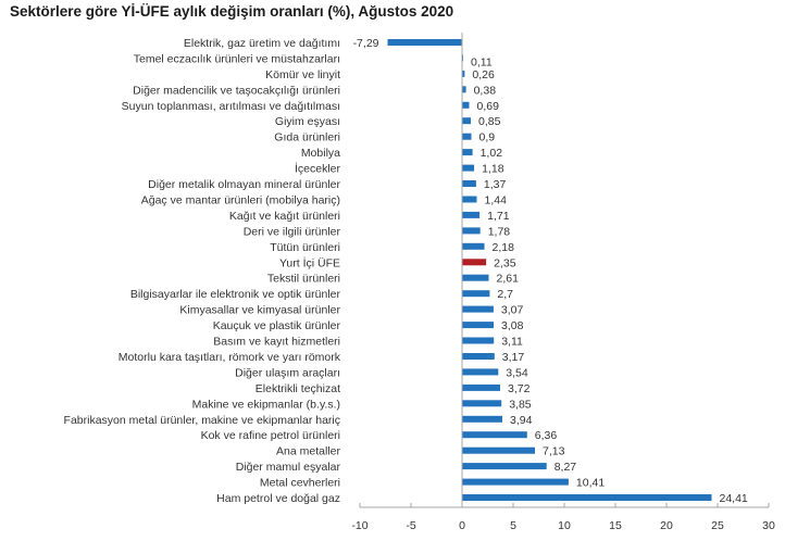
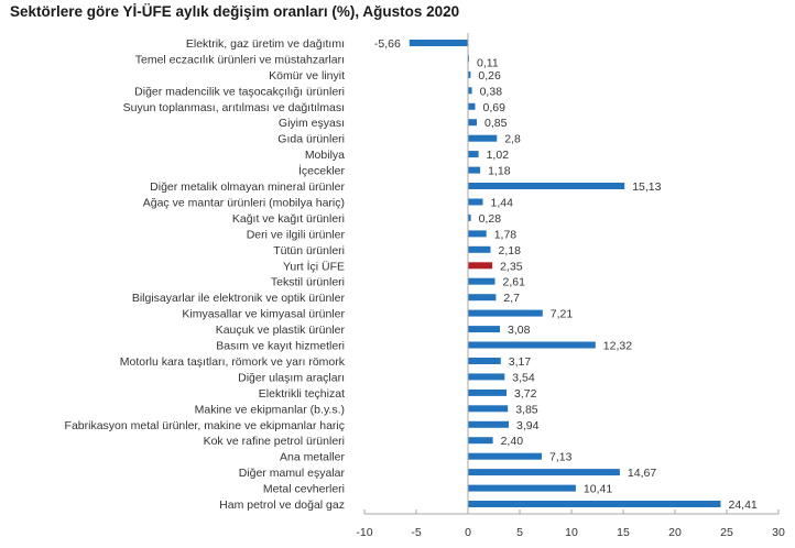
Elektrik, gaz üretim ve dağıtımı: -7,29 -> -5,66
Gıda ürünleri: 0,9 -> 2,8
Diğer metalik olmayan mineral ürünler: 1,37 -> 15,13
Kağıt ve kağıt ürünleri: 1,71 -> 0,28
Kimyasallar ve kimyasal ürünler: 3,07 -> 7,21
Basım ve kayıt hizmetleri: 3,11 -> 12,32
Kok ve rafine petrol ürünleri: 6,36 -> 2,40
Diğer mamul eşyalar: 8,27 -> 14,67
